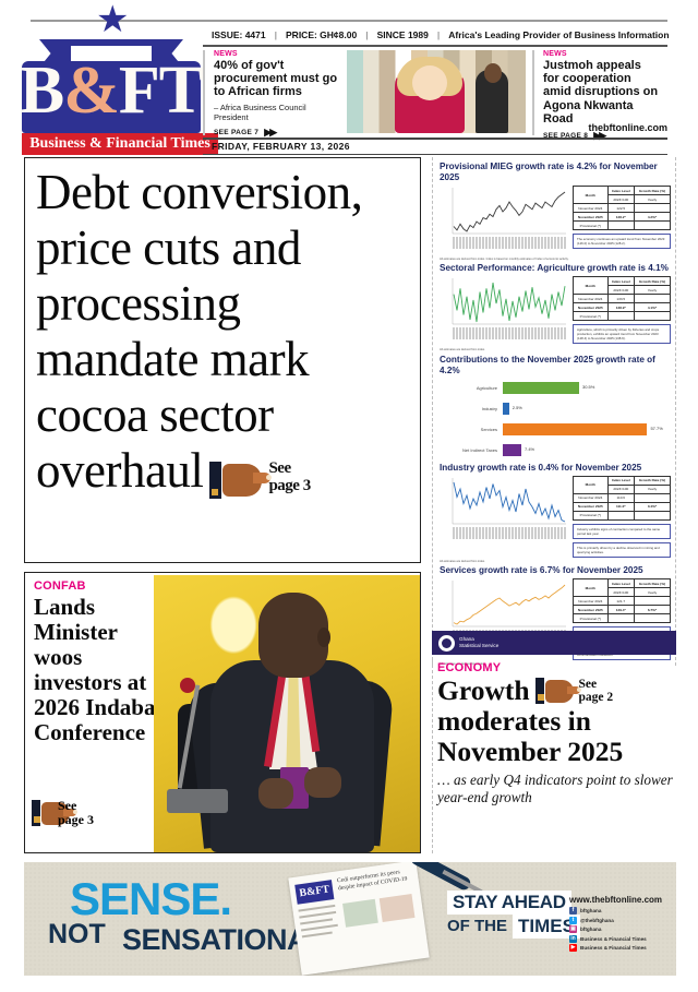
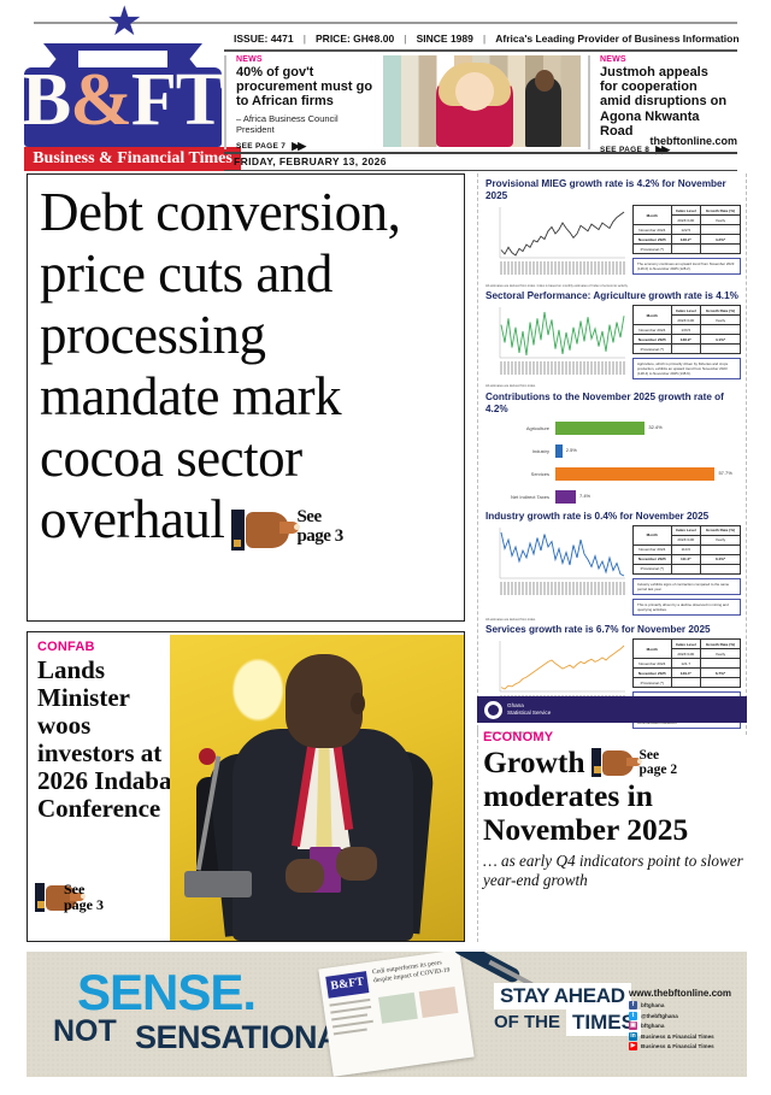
Contributions to the November 2025 growth rate of 4.2%/Agriculture: 30.5% -> 32.4%
